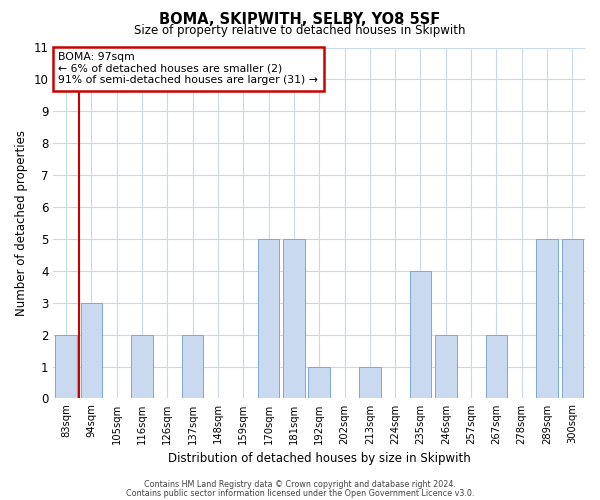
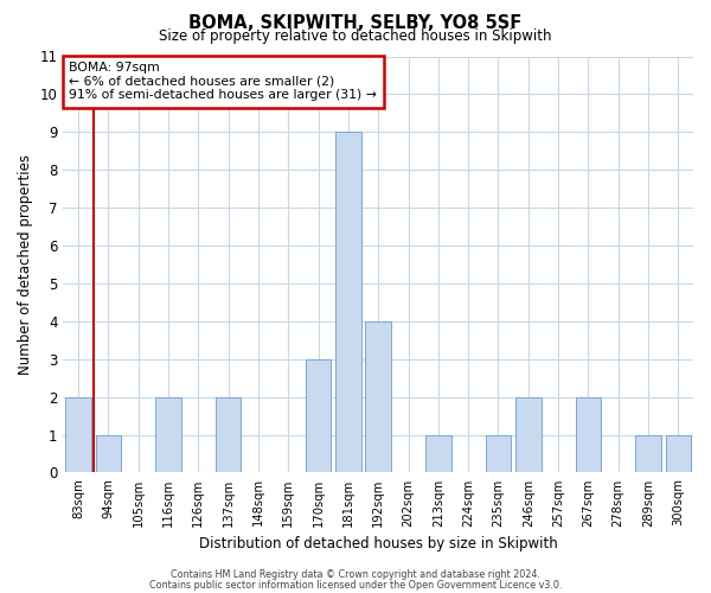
94sqm: 3 -> 1
170sqm: 5 -> 3
181sqm: 5 -> 9
192sqm: 1 -> 4
235sqm: 4 -> 1
289sqm: 5 -> 1
300sqm: 5 -> 1
